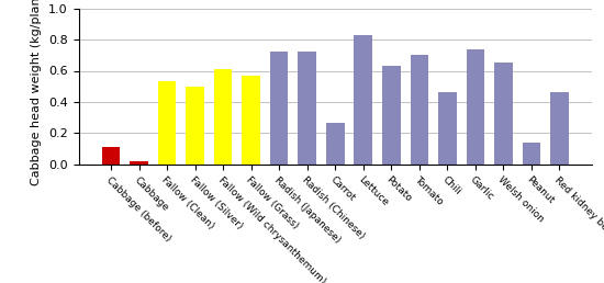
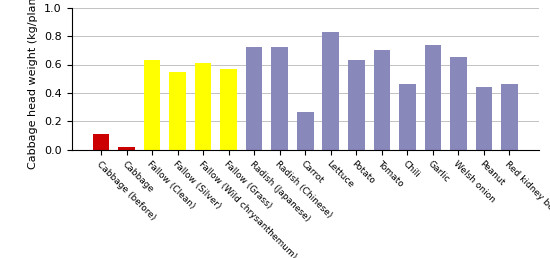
Fallow (Clean): 0.53 -> 0.64
Fallow (Silver): 0.50 -> 0.55
Peanut: 0.14 -> 0.44
